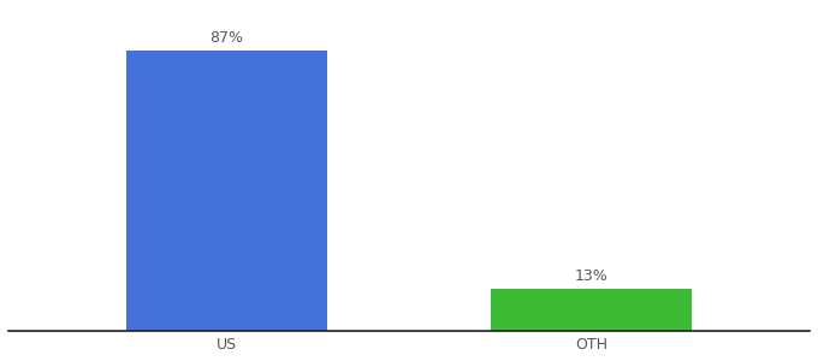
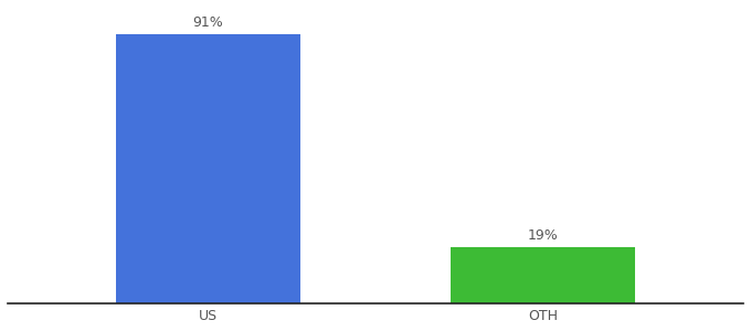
US: 87% -> 91%
OTH: 13% -> 19%
